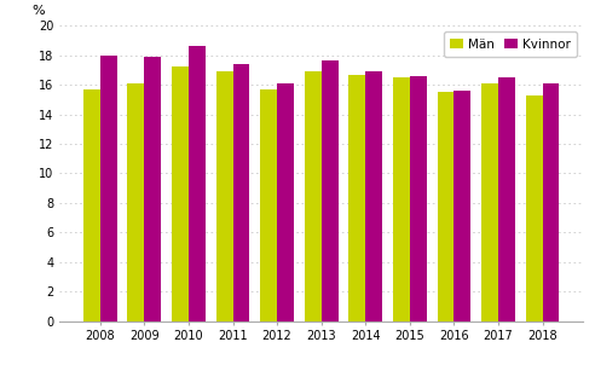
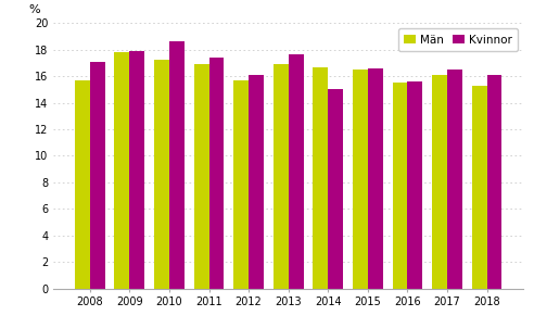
Kvinnor/2008: 18.0 -> 17.1
Män/2009: 16.1 -> 17.8
Kvinnor/2014: 16.9 -> 15.0
